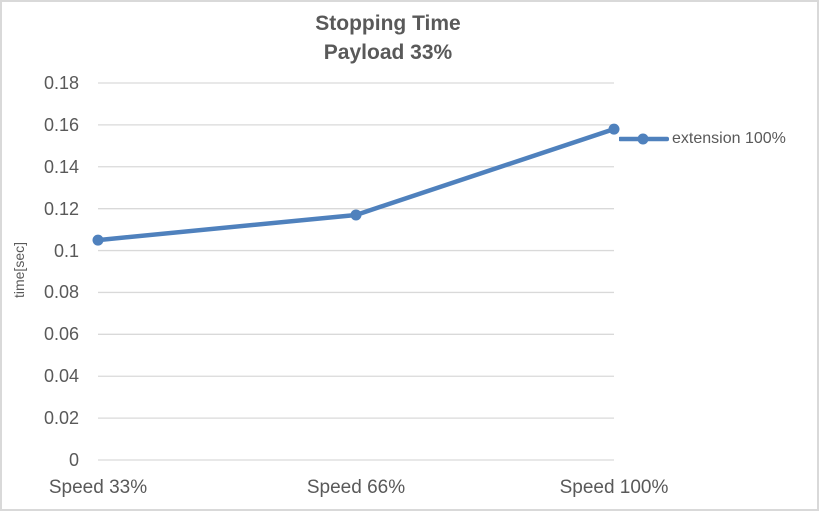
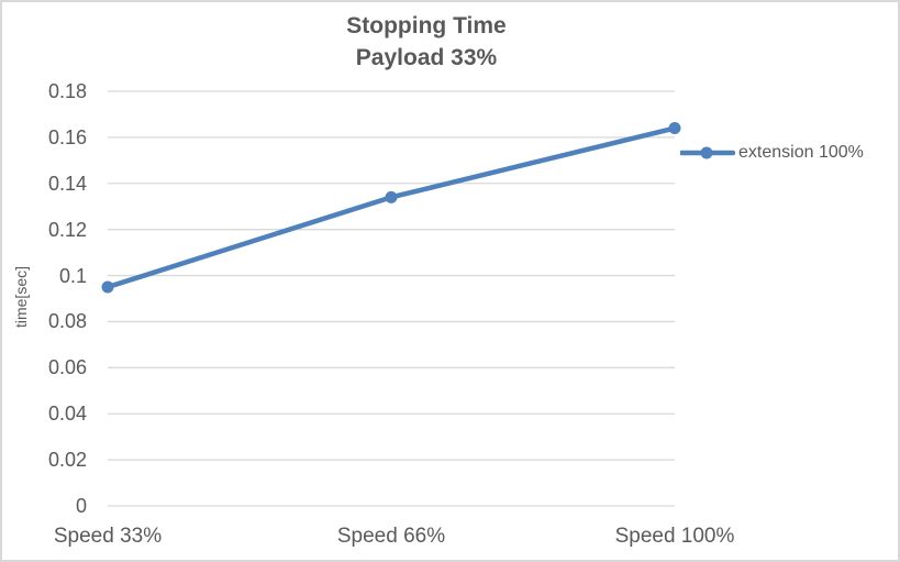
Speed 33%: 0.105 -> 0.095
Speed 66%: 0.117 -> 0.134
Speed 100%: 0.158 -> 0.164
